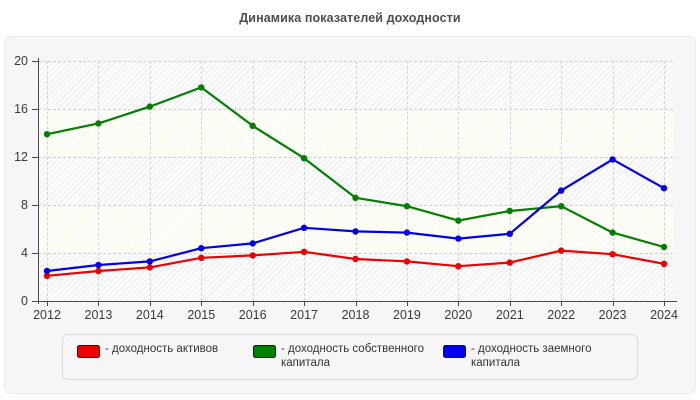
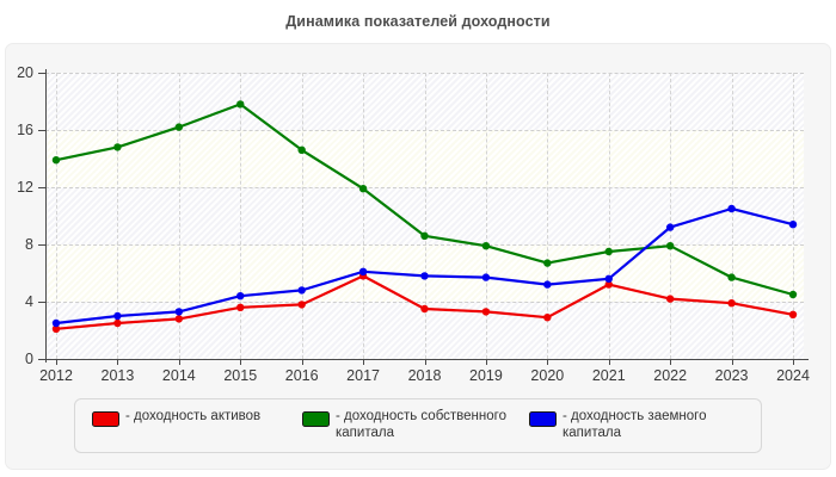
- доходность активов/2017: 4.1 -> 5.8
- доходность активов/2021: 3.2 -> 5.2
- доходность заемного капитала/2023: 11.8 -> 10.5
